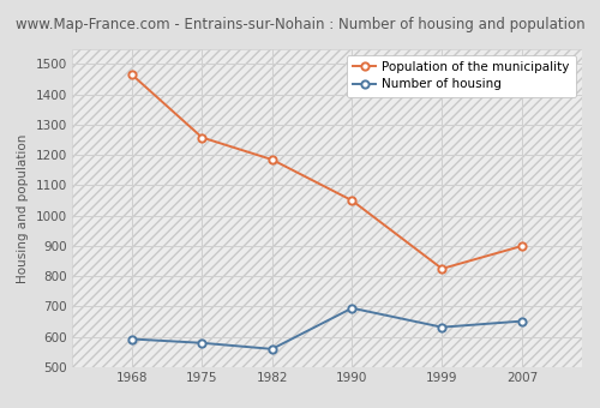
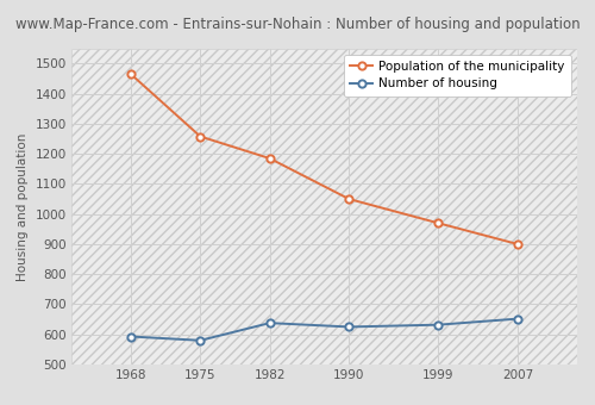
Number of housing/1982: 560 -> 638
Number of housing/1990: 695 -> 625
Population of the municipality/1999: 825 -> 970
